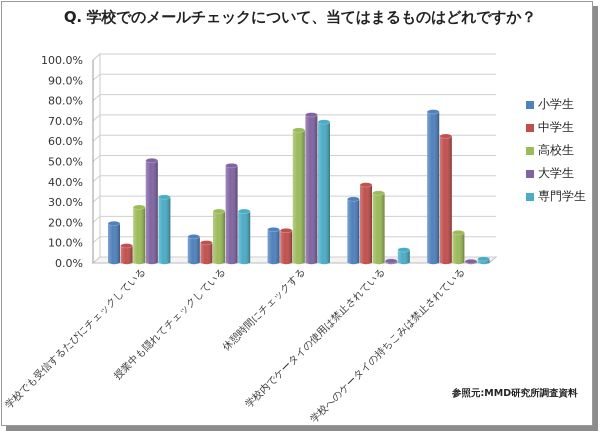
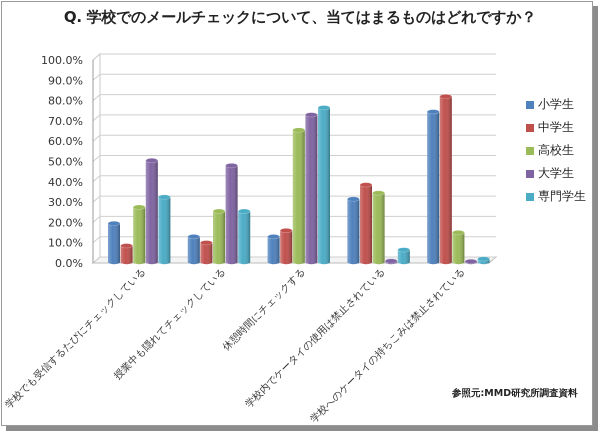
小学生/休憩時間にチェックする: 16% -> 12%
専門学生/休憩時間にチェックする: 69% -> 76%
中学生/学校へのケータイの持ちこみは禁止されている: 62% -> 82%
